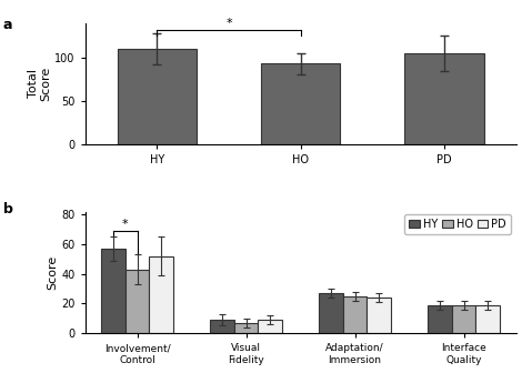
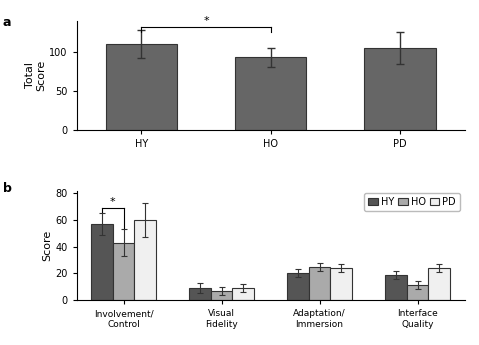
PD/Involvement/ Control: 52 -> 60
HY/Adaptation/ Immersion: 27 -> 20
HO/Interface Quality: 19 -> 11
PD/Interface Quality: 19 -> 24
